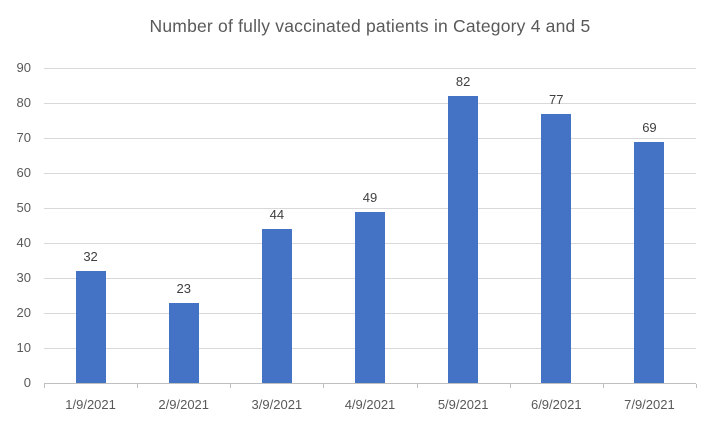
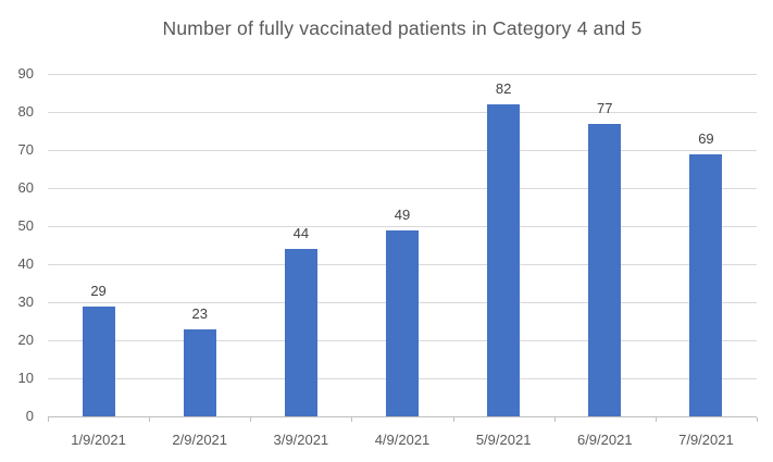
1/9/2021: 32 -> 29
